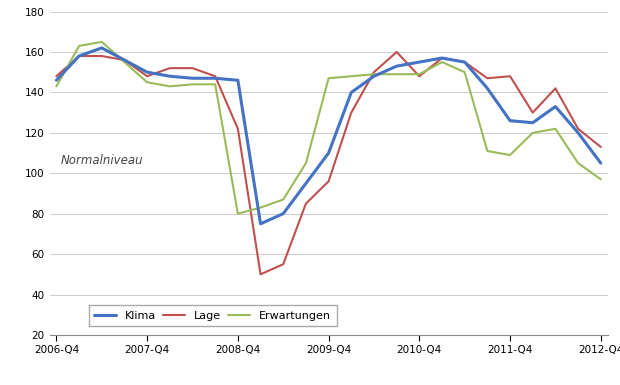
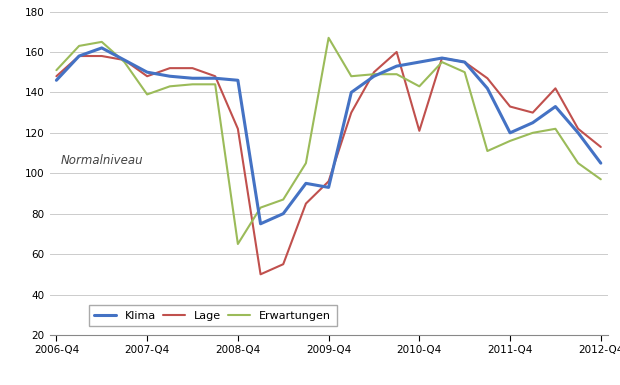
Erwartungen/2006-Q4: 143 -> 151
Erwartungen/2007-Q4: 145 -> 139
Erwartungen/2008-Q4: 80 -> 65
Klima/2009-Q4: 110 -> 93
Erwartungen/2009-Q4: 147 -> 167
Lage/2010-Q4: 148 -> 121
Erwartungen/2010-Q4: 149 -> 143
Klima/2011-Q4: 126 -> 120
Lage/2011-Q4: 148 -> 133
Erwartungen/2011-Q4: 109 -> 116
